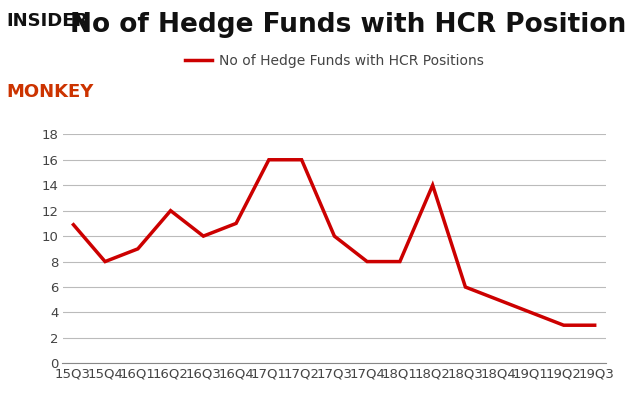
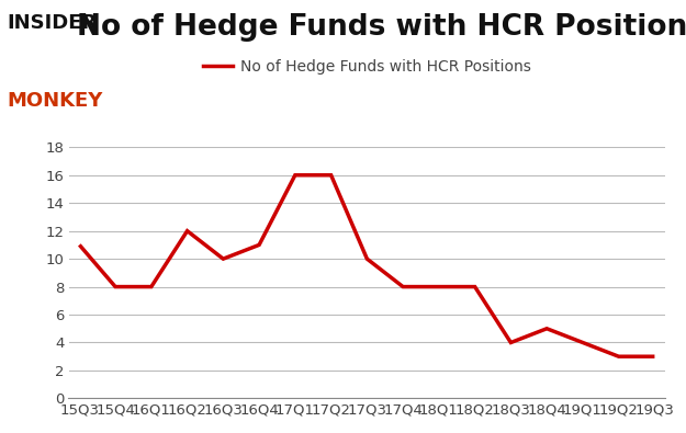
16Q1: 9 -> 8
18Q2: 14 -> 8
18Q3: 6 -> 4
